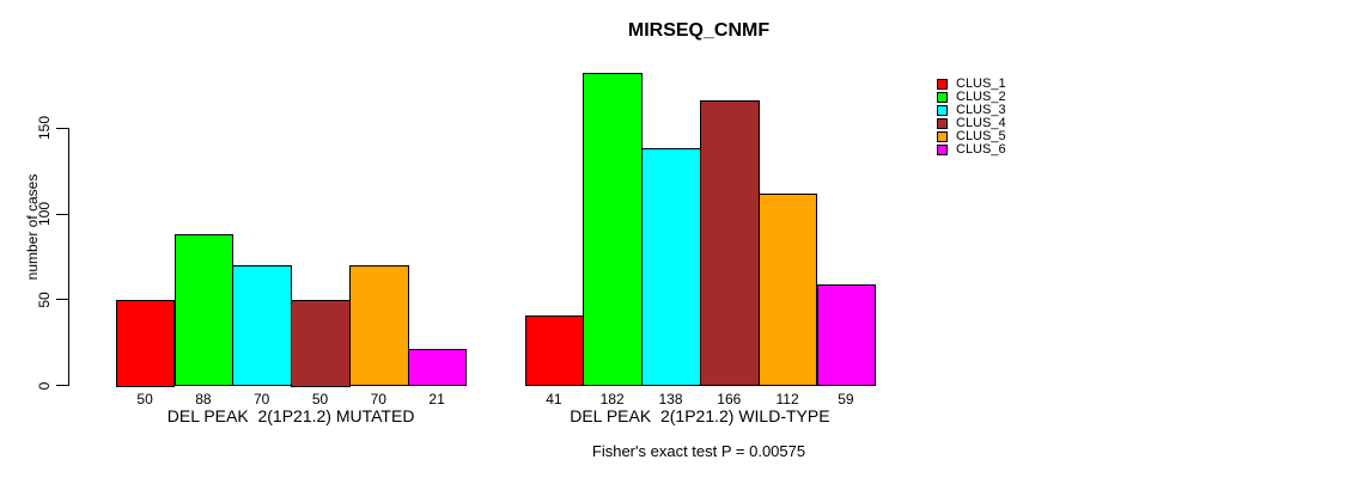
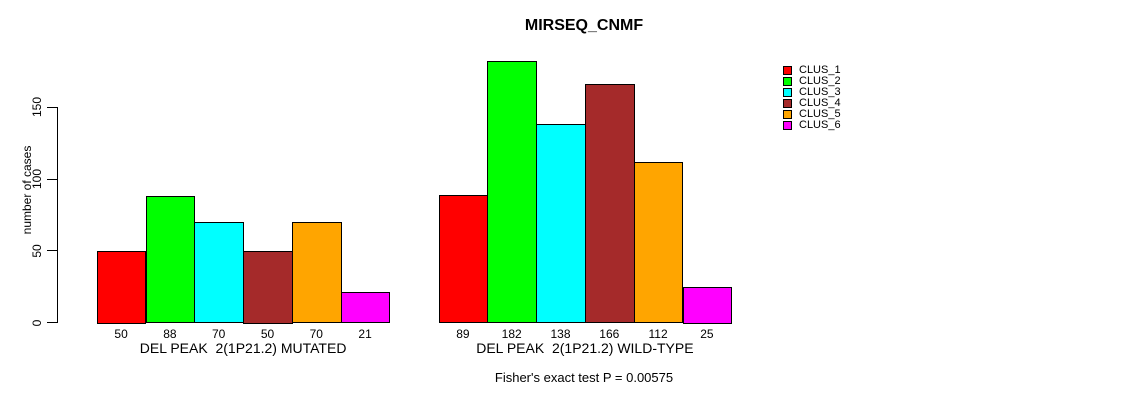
CLUS_1/DEL PEAK 2(1P21.2) WILD-TYPE: 41 -> 89
CLUS_6/DEL PEAK 2(1P21.2) WILD-TYPE: 59 -> 25
